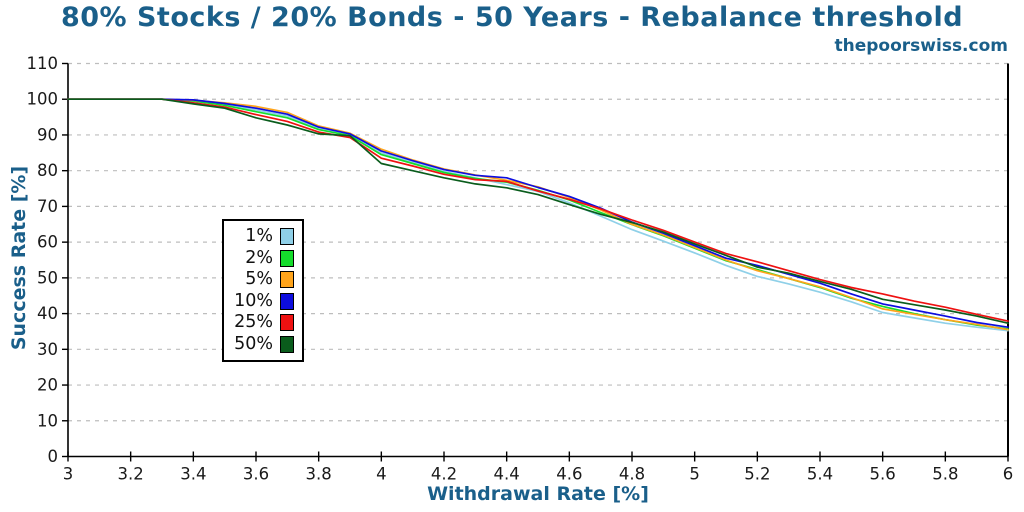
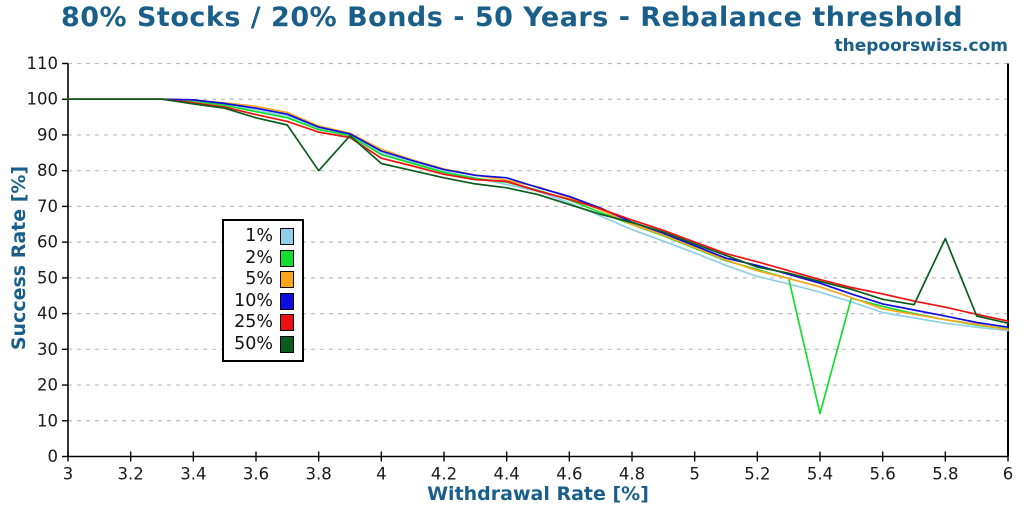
50%/3.8: 90 -> 80
2%/5.4: 47 -> 12
50%/5.8: 41 -> 61
